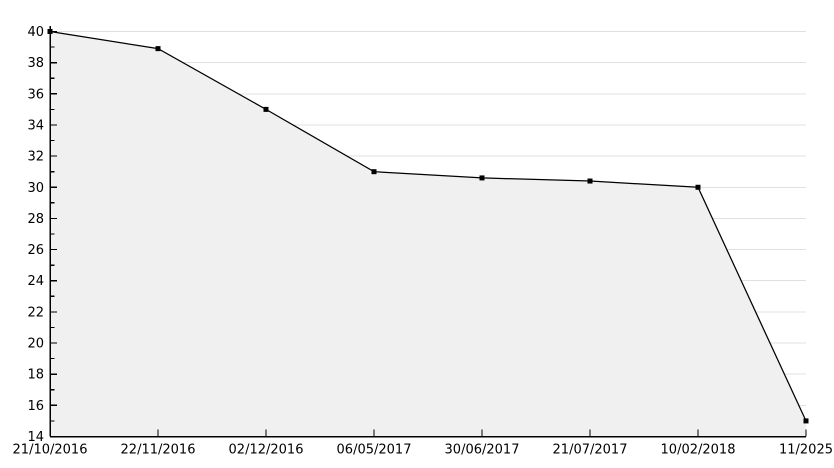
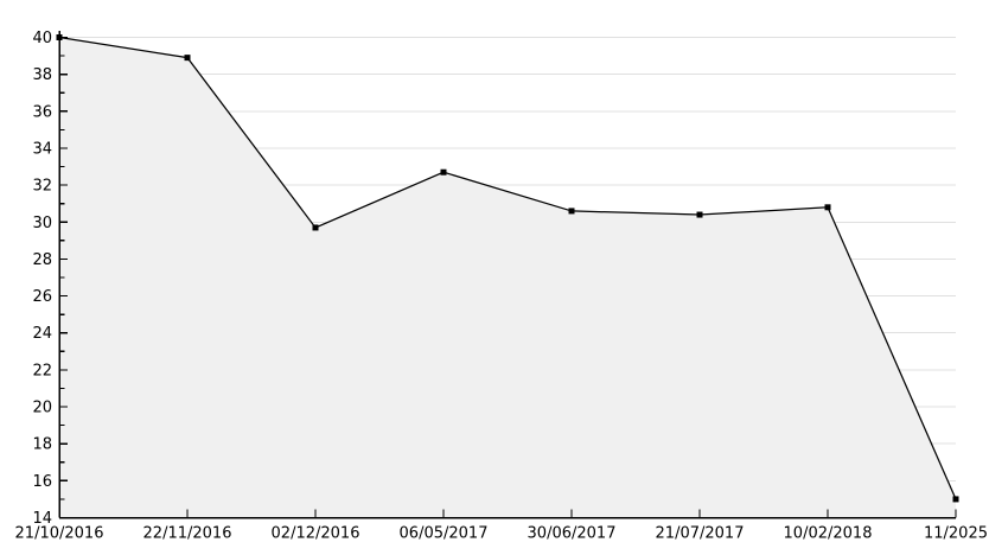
02/12/2016: 35.0 -> 29.7
06/05/2017: 31.0 -> 32.7
10/02/2018: 30.0 -> 30.8
